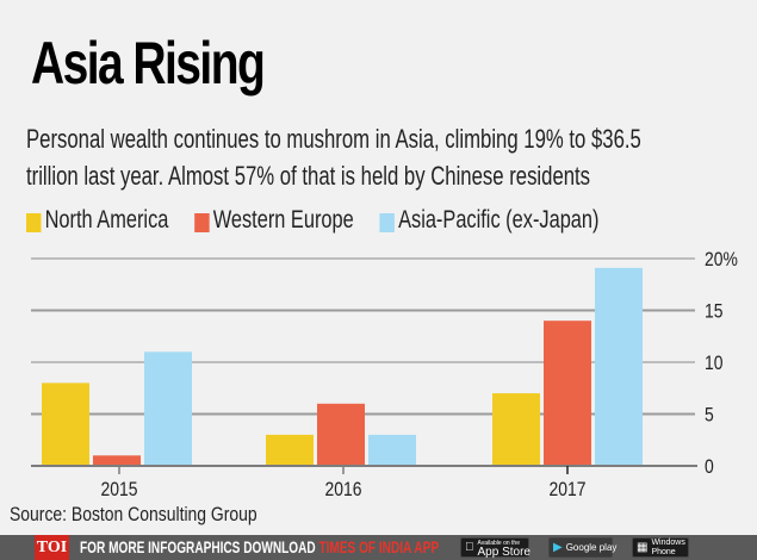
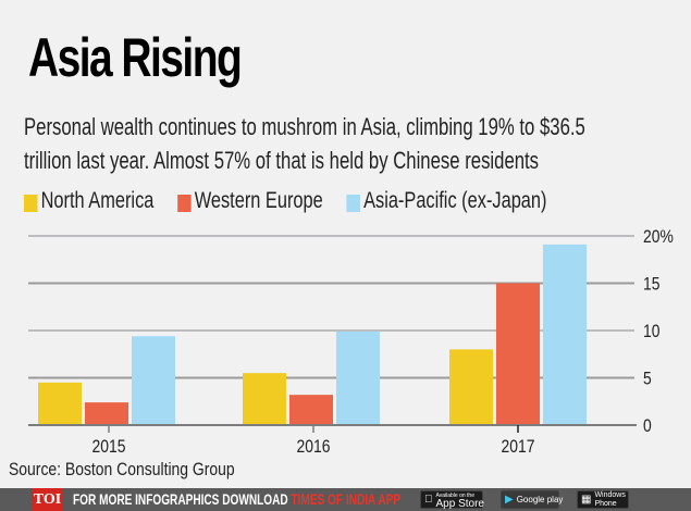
North America/2015: 8% -> 4%
Western Europe/2015: 1% -> 2%
Asia-Pacific (ex-Japan)/2015: 11% -> 9%
North America/2016: 3% -> 6%
Western Europe/2016: 6% -> 3%
Asia-Pacific (ex-Japan)/2016: 3% -> 10%
North America/2017: 7% -> 8%
Western Europe/2017: 14% -> 15%
